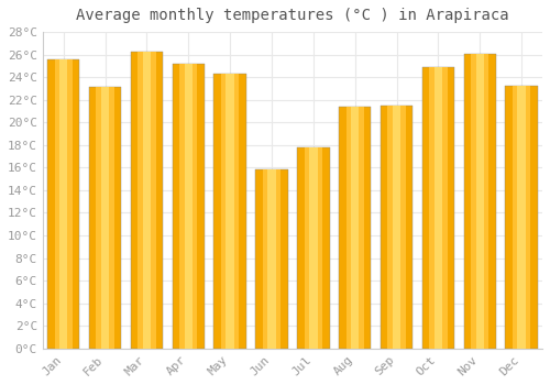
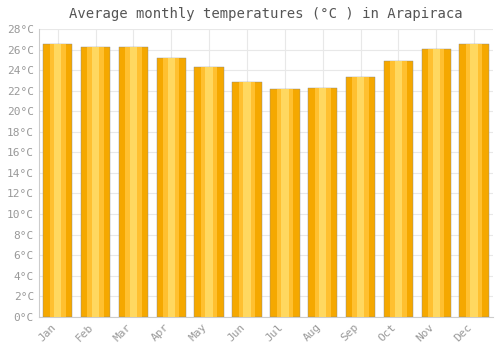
Jan: 25.6°C -> 26.5°C
Feb: 23.1°C -> 26.3°C
Jun: 15.8°C -> 22.8°C
Jul: 17.8°C -> 22.2°C
Aug: 21.4°C -> 22.3°C
Sep: 21.5°C -> 23.3°C
Dec: 23.2°C -> 26.5°C
